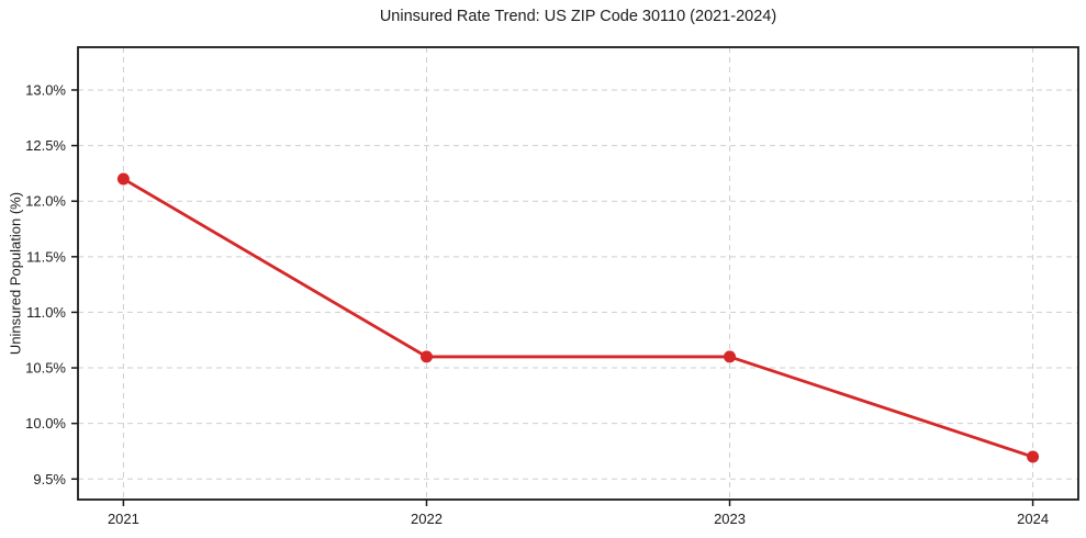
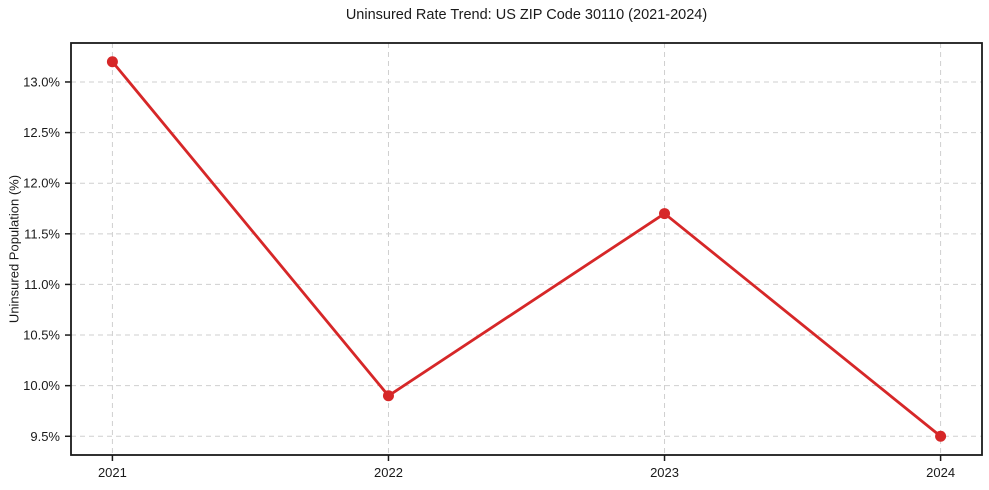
2021: 12.2% -> 13.2%
2022: 10.6% -> 9.9%
2023: 10.6% -> 11.7%
2024: 9.7% -> 9.5%
